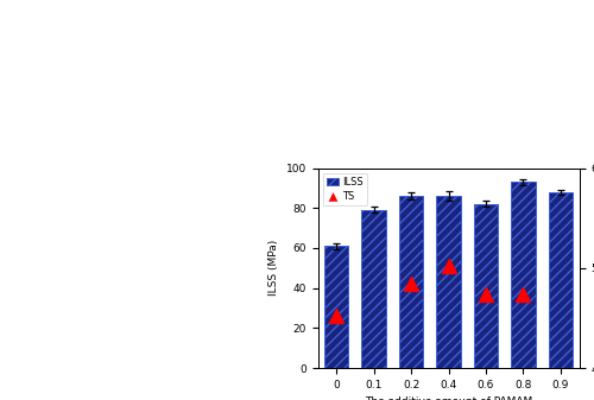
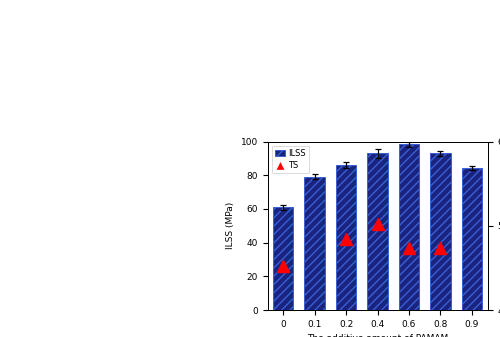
ILSS/0.4: 86 -> 93
ILSS/0.6: 82 -> 98
ILSS/0.9: 88 -> 84
